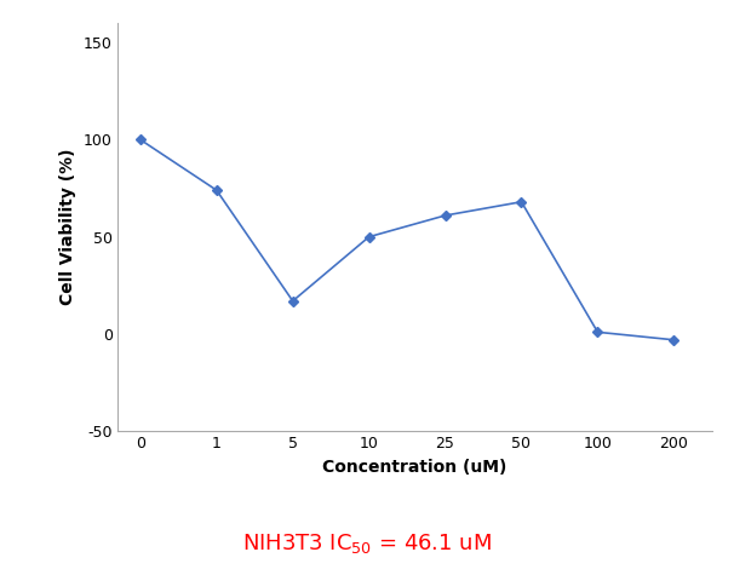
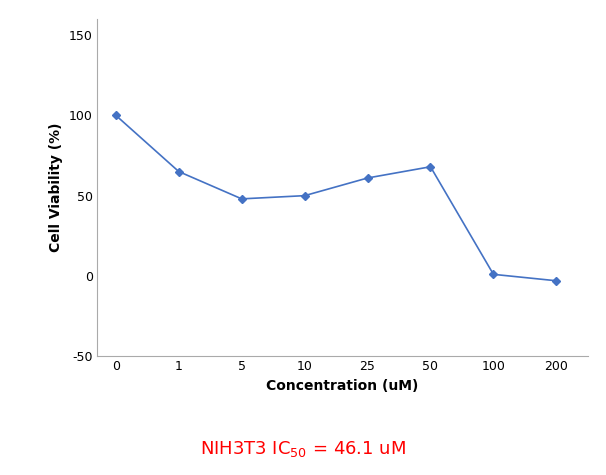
1: 74 -> 65
5: 17 -> 48
